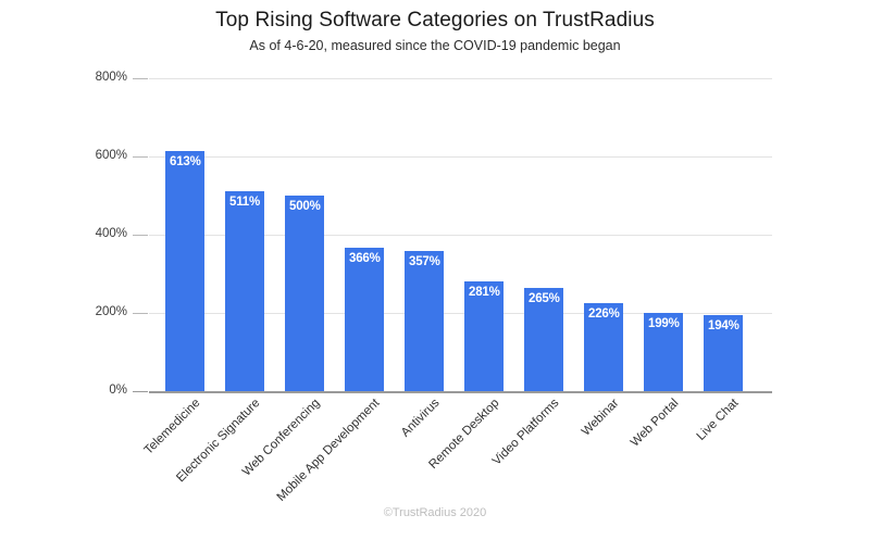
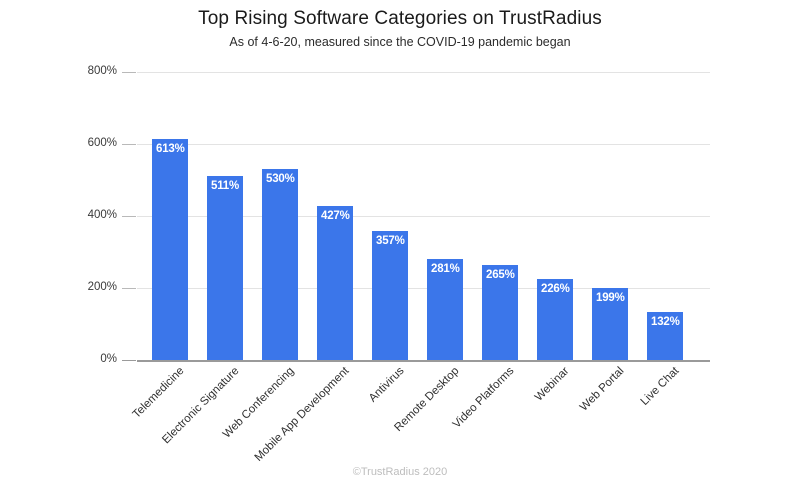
Web Conferencing: 500% -> 530%
Mobile App Development: 366% -> 427%
Live Chat: 194% -> 132%
